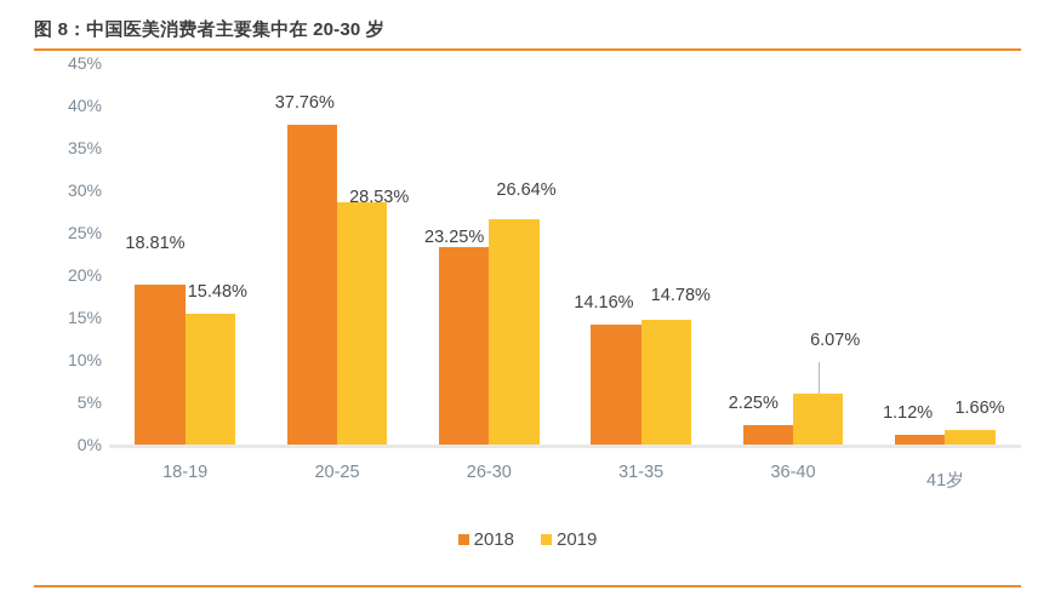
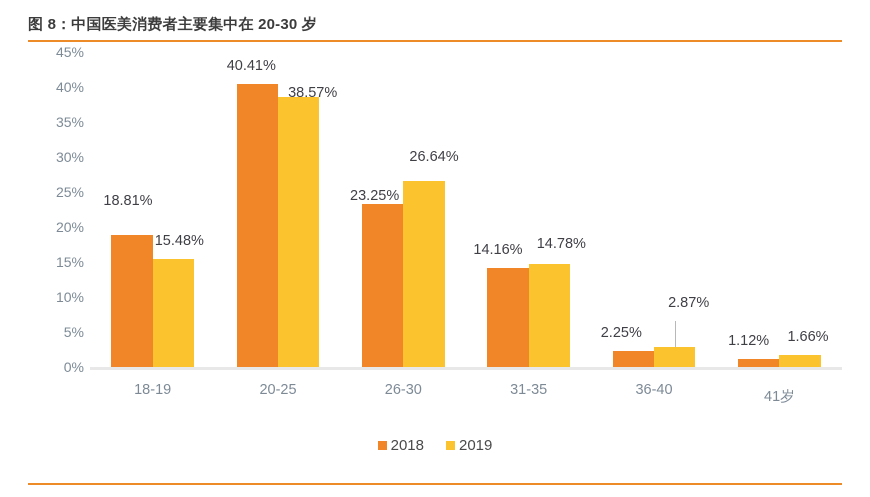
2018/20-25: 37.76% -> 40.41%
2019/20-25: 28.53% -> 38.57%
2019/36-40: 6.07% -> 2.87%
